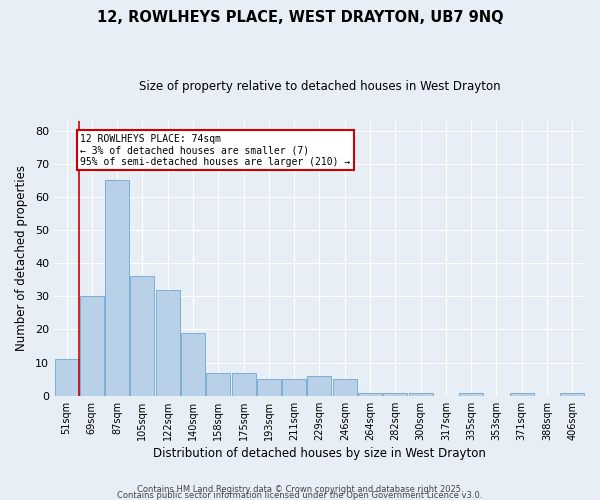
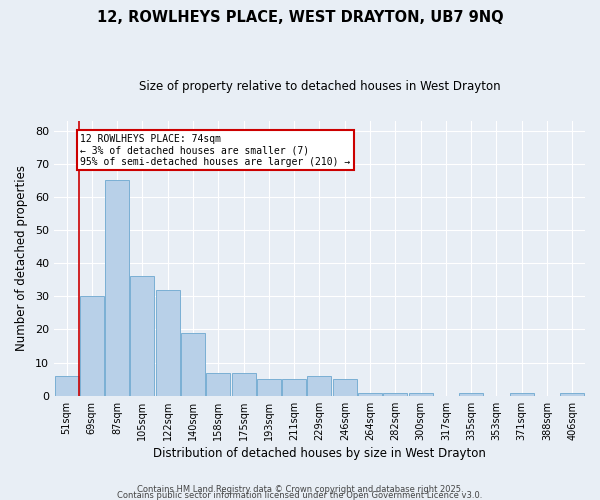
51sqm: 11 -> 6
